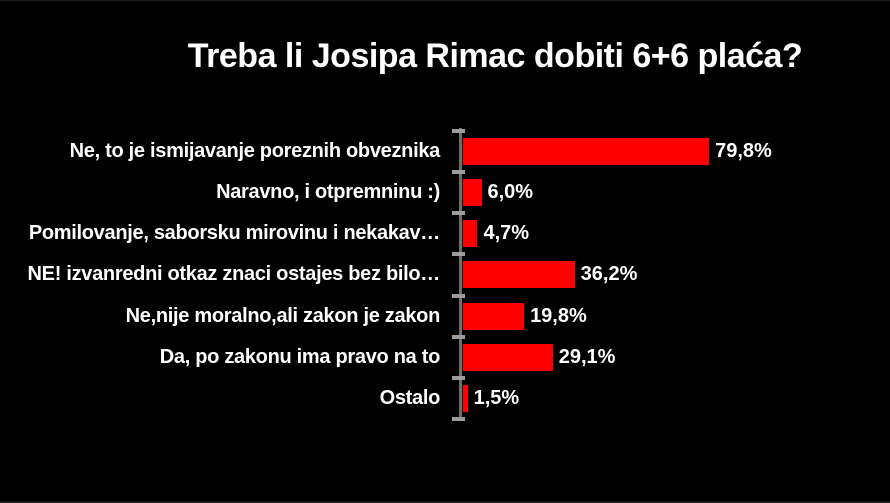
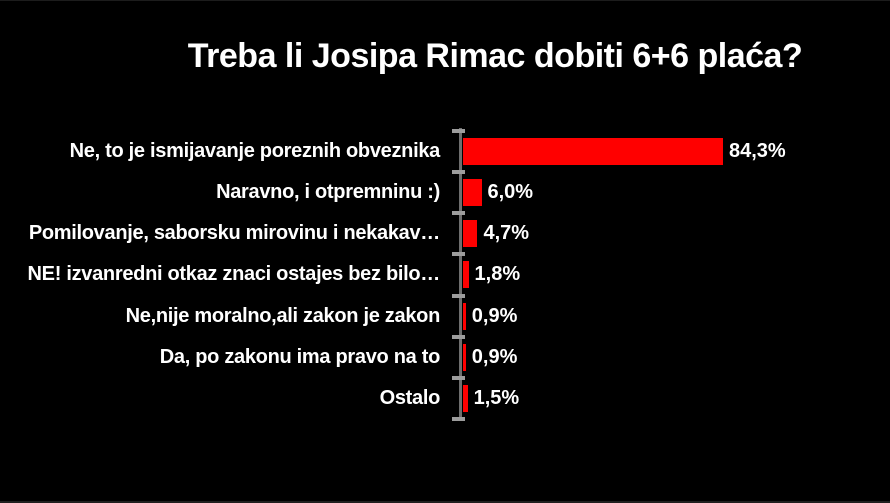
Ne, to je ismijavanje poreznih obveznika: 79,8% -> 84,3%
NE! izvanredni otkaz znaci ostajes bez bilo…: 36,2% -> 1,8%
Ne,nije moralno,ali zakon je zakon: 19,8% -> 0,9%
Da, po zakonu ima pravo na to: 29,1% -> 0,9%
